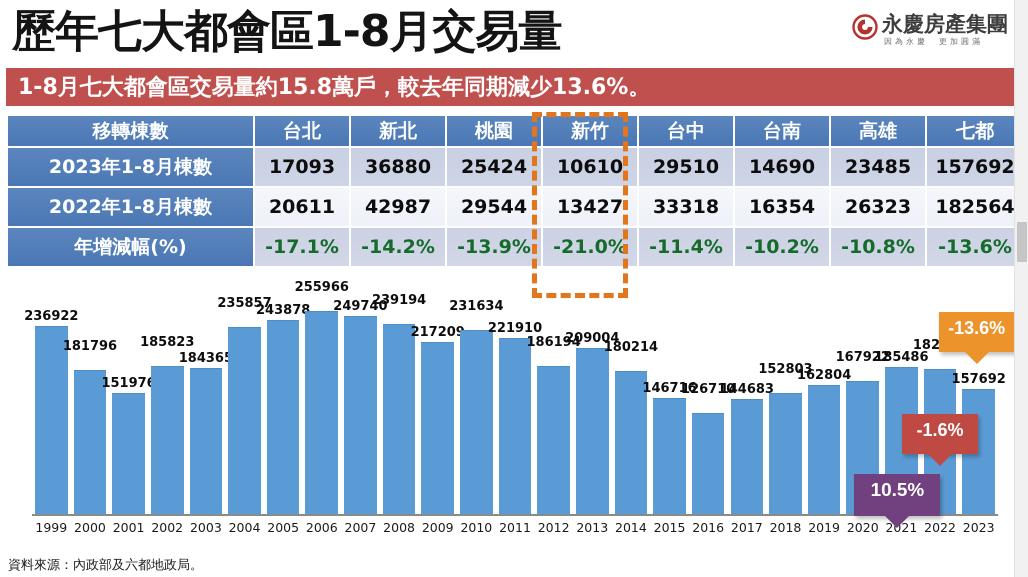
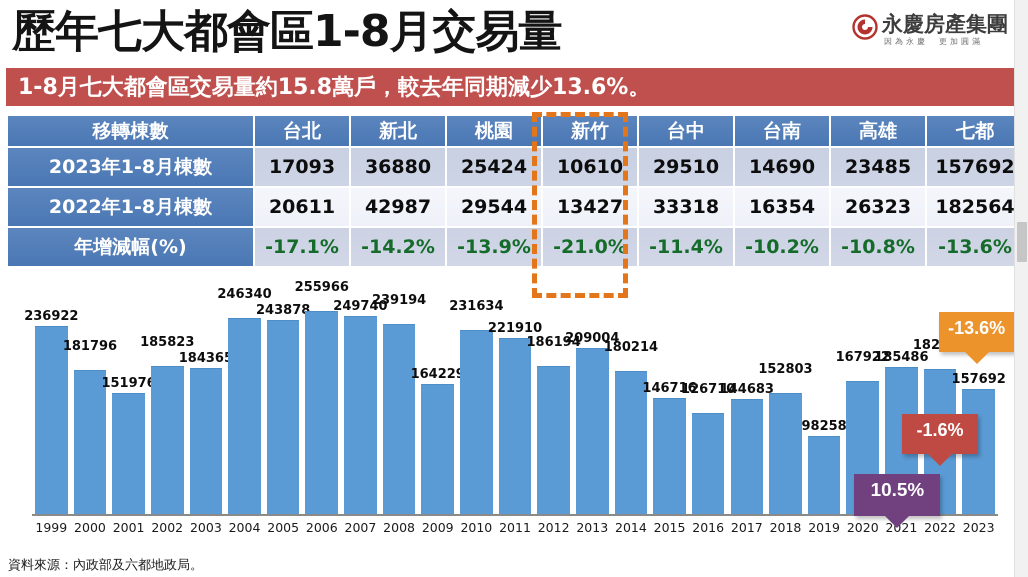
2004: 235857 -> 246340
2009: 217209 -> 164229
2019: 162804 -> 98258
